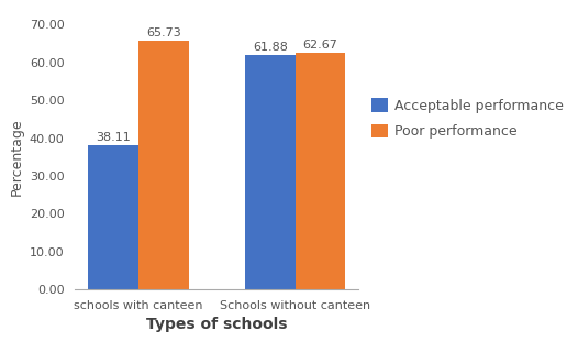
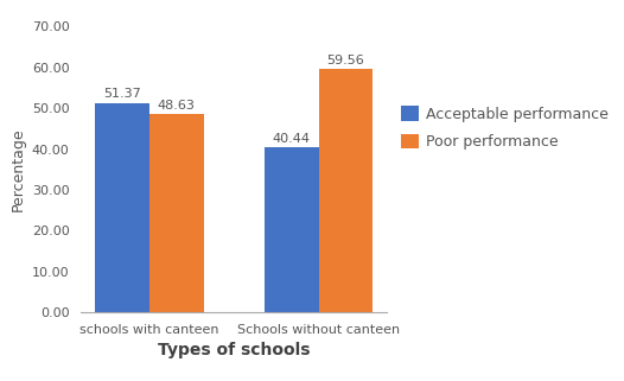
Acceptable performance/schools with canteen: 38.11 -> 51.37
Poor performance/schools with canteen: 65.73 -> 48.63
Acceptable performance/Schools without canteen: 61.88 -> 40.44
Poor performance/Schools without canteen: 62.67 -> 59.56
